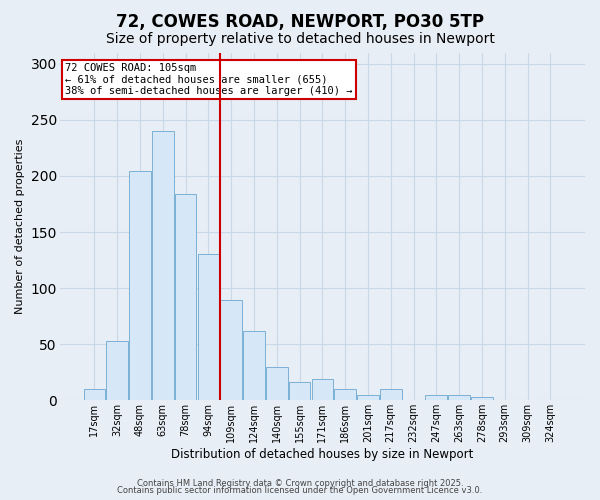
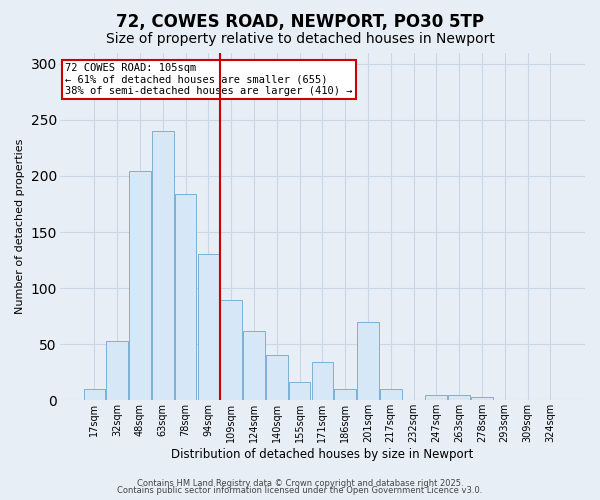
140sqm: 30 -> 40
171sqm: 19 -> 34
201sqm: 5 -> 70
